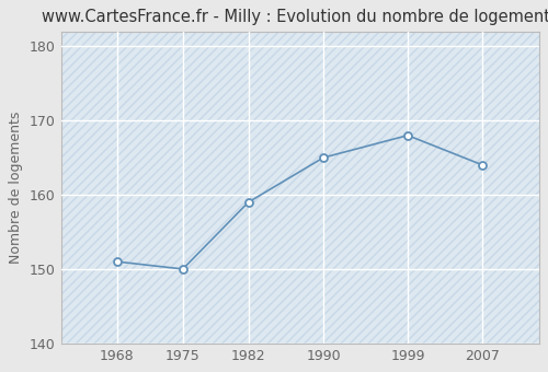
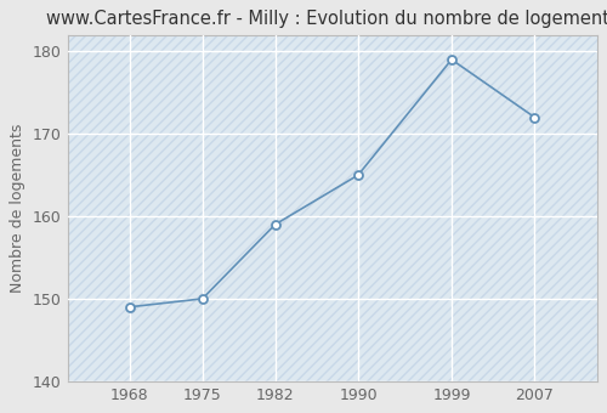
1968: 151 -> 149
1999: 168 -> 179
2007: 164 -> 172
